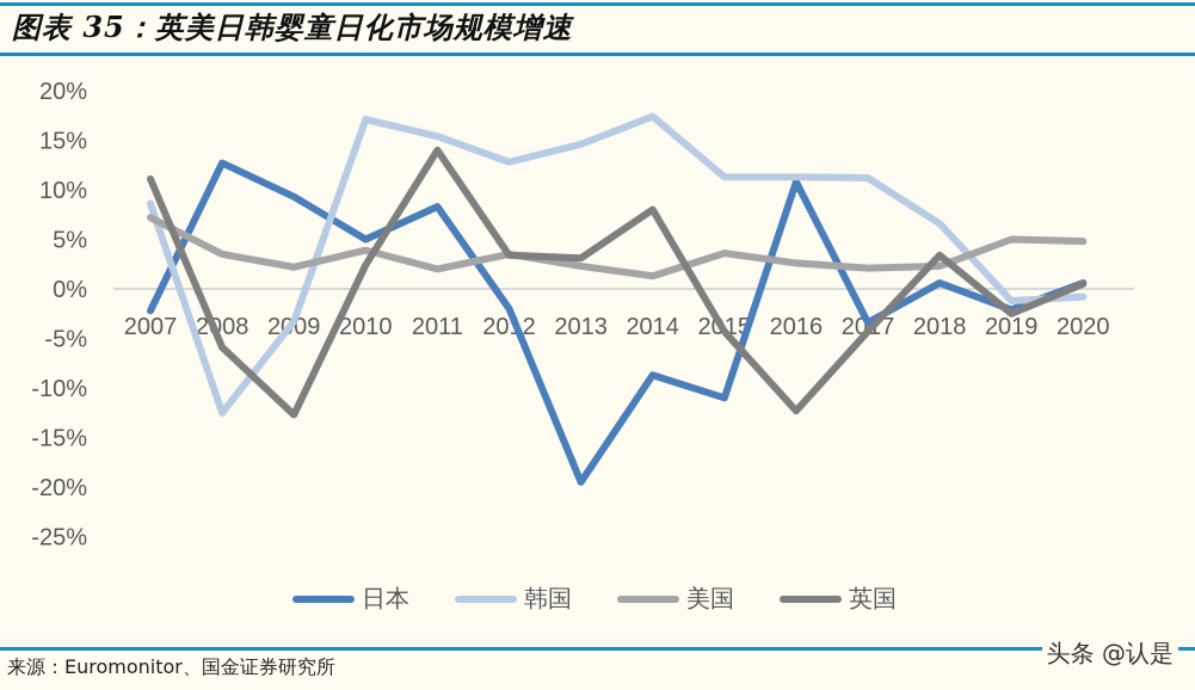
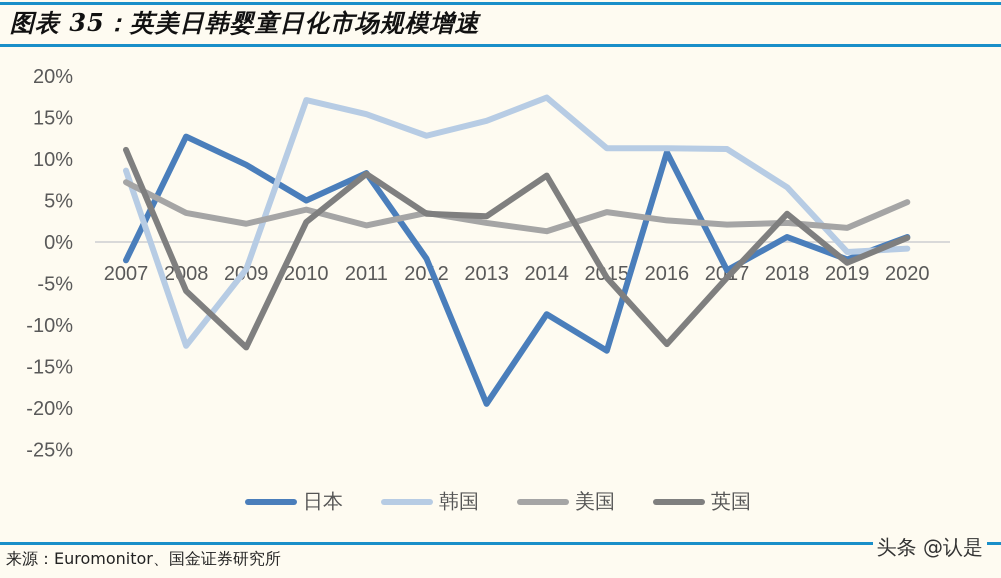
英国/2011: 14% -> 8%
日本/2015: -11% -> -13%
美国/2019: 5% -> 2%
